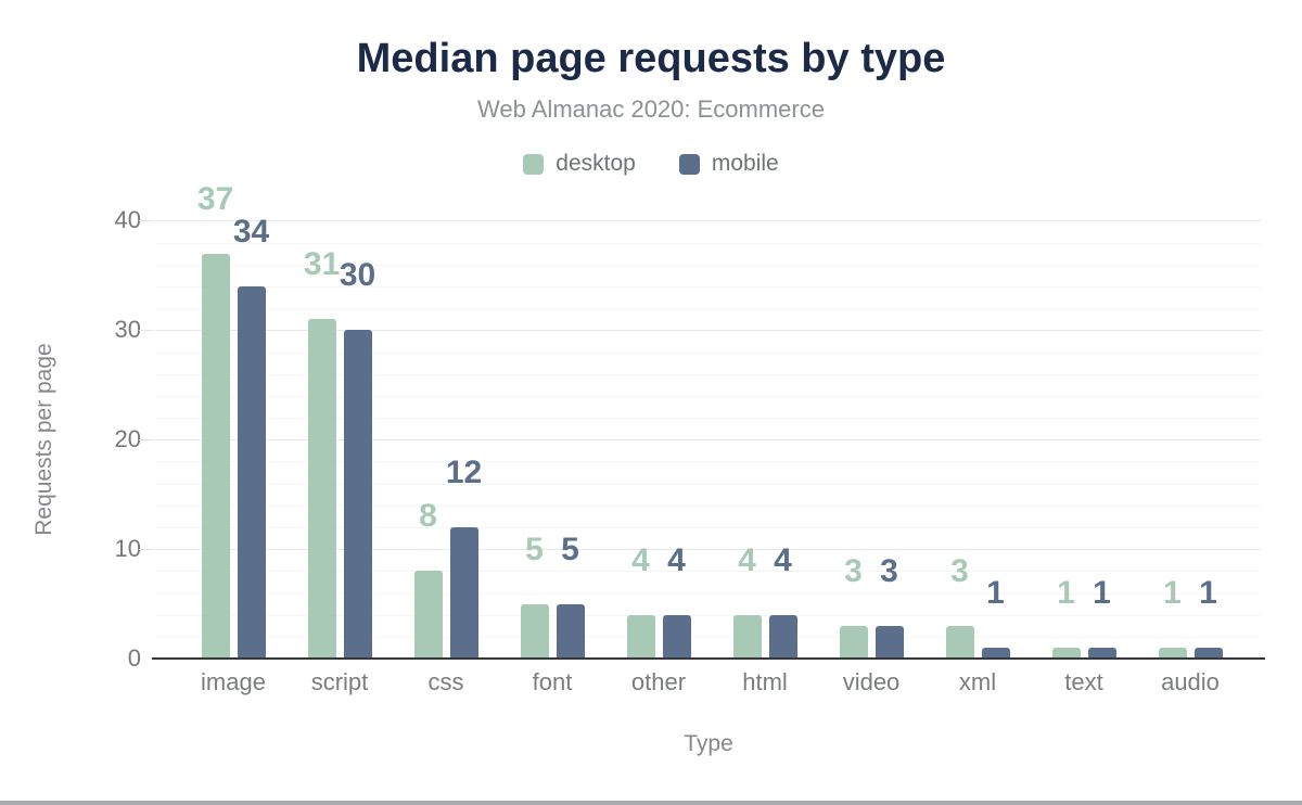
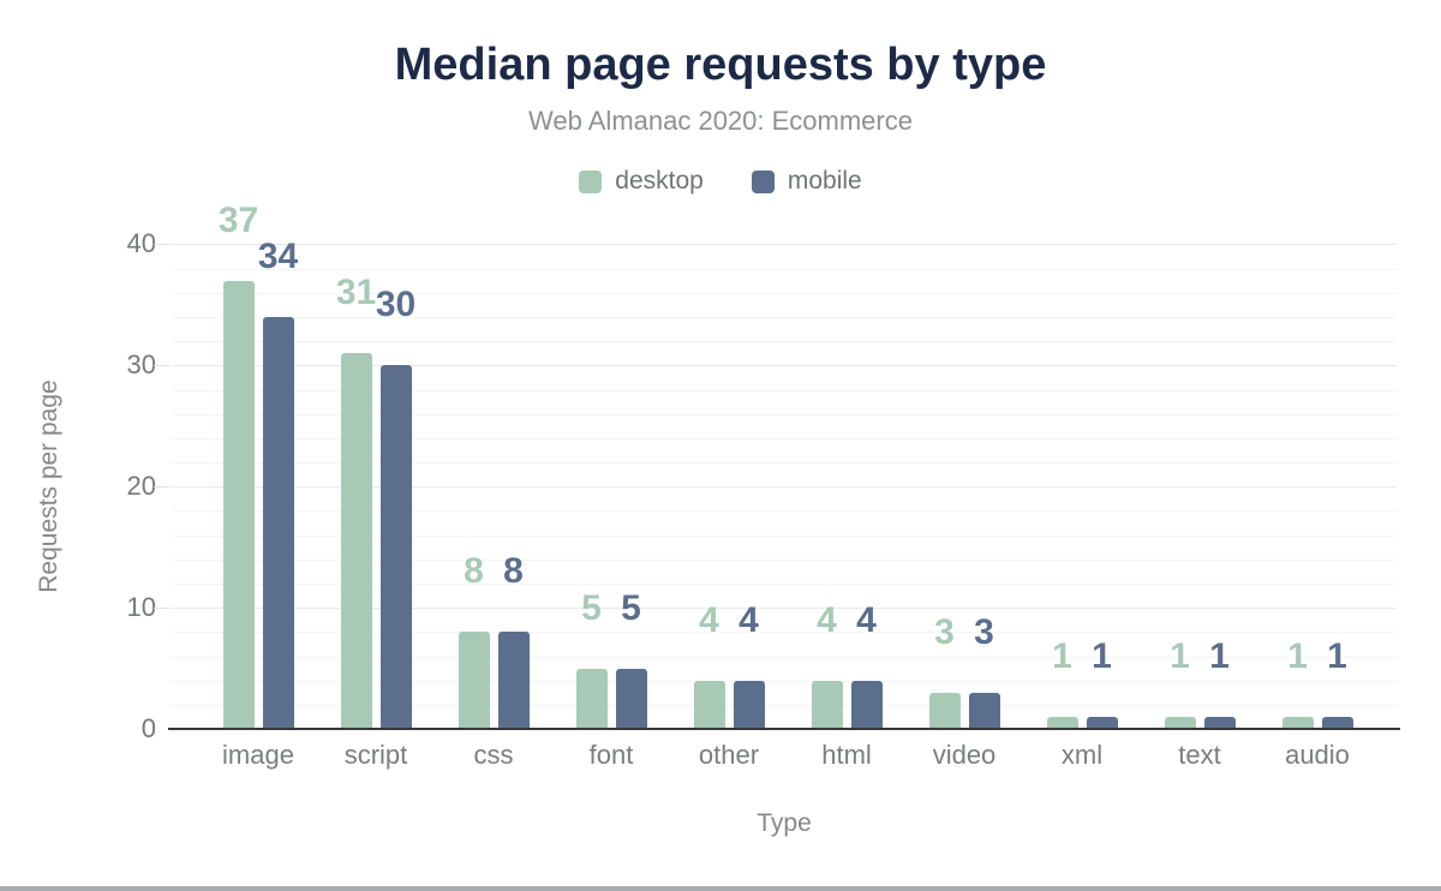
mobile/css: 12 -> 8
desktop/xml: 3 -> 1
